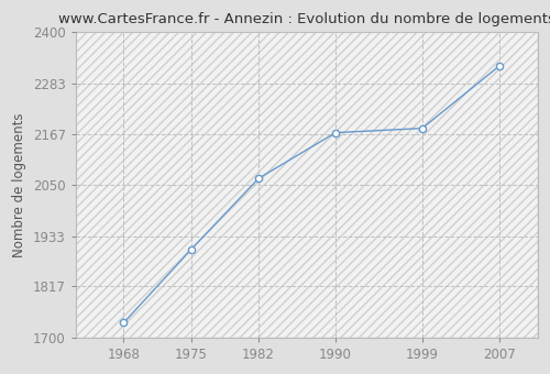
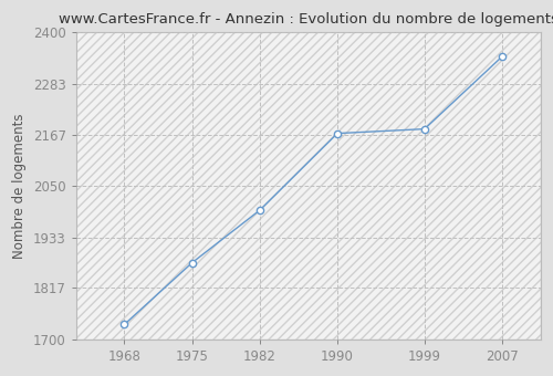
1975: 1902 -> 1875
1982: 2065 -> 1995
2007: 2323 -> 2345
